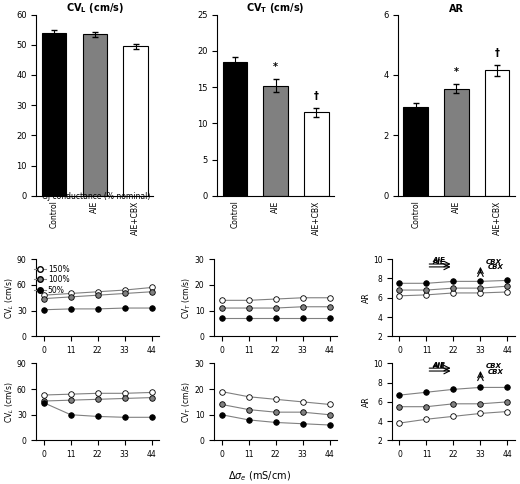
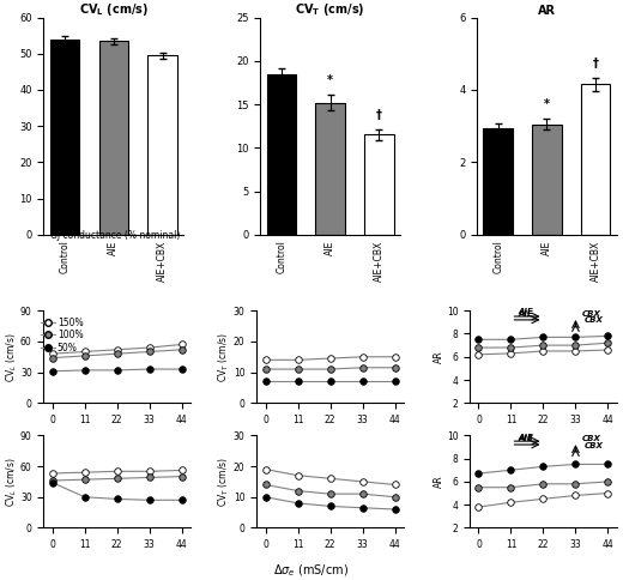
AR/AIE: 3.55 -> 3.05
